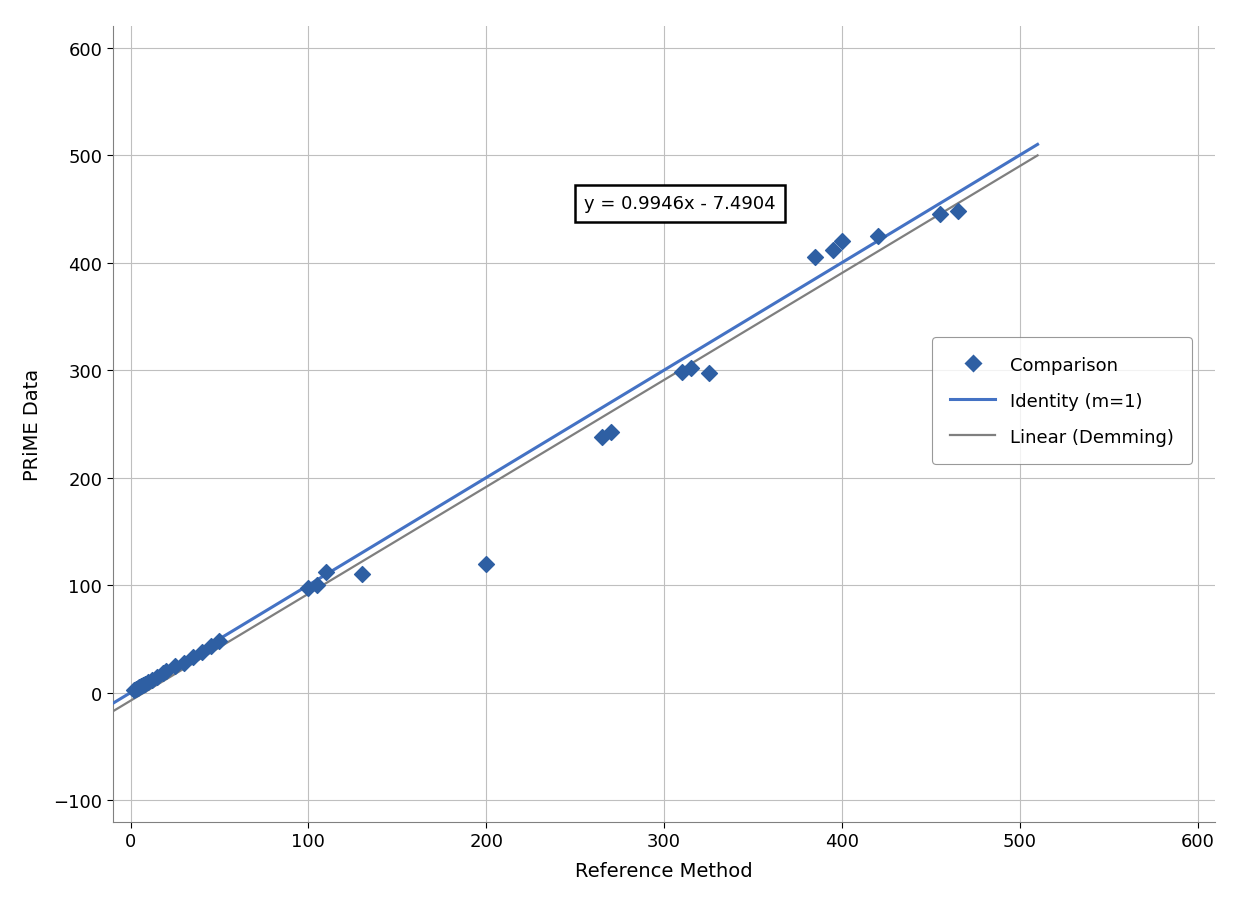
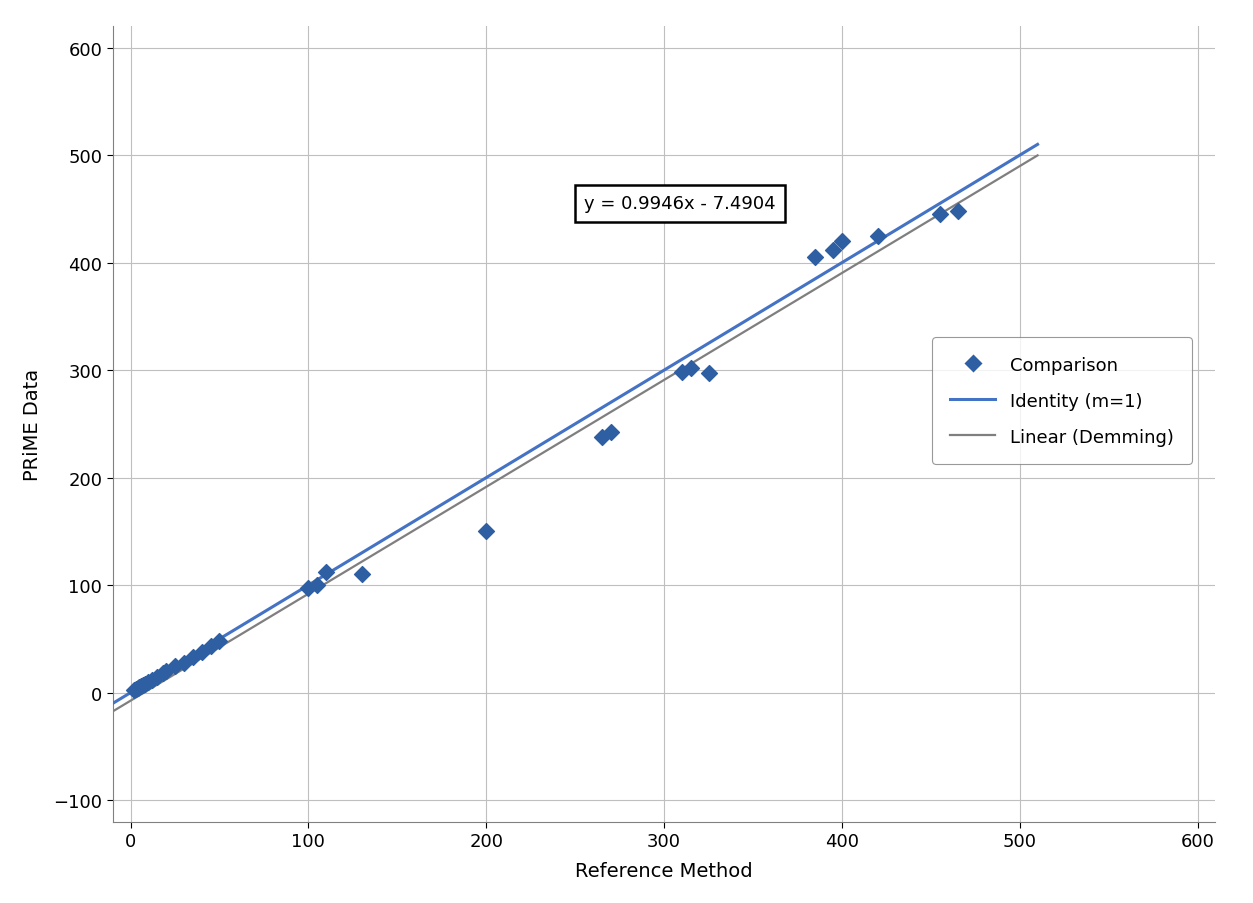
200: 120 -> 150
